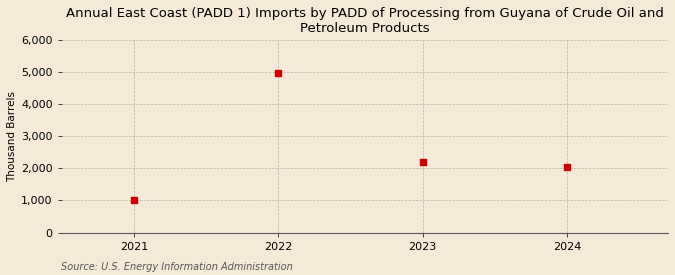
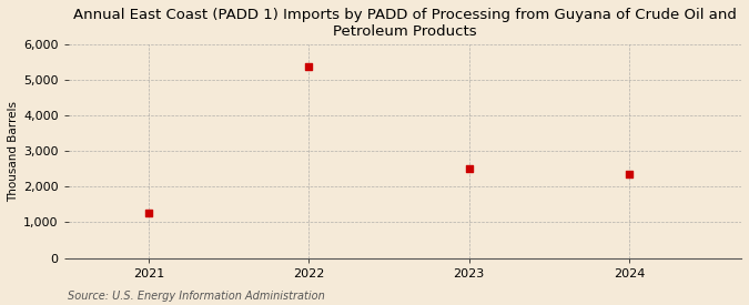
2021: 1,010 -> 1,250
2022: 4,980 -> 5,400
2023: 2,210 -> 2,500
2024: 2,040 -> 2,350
